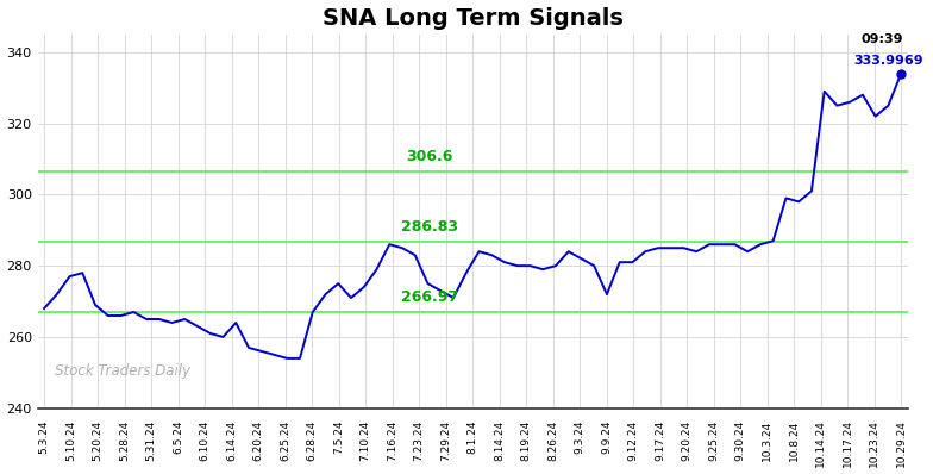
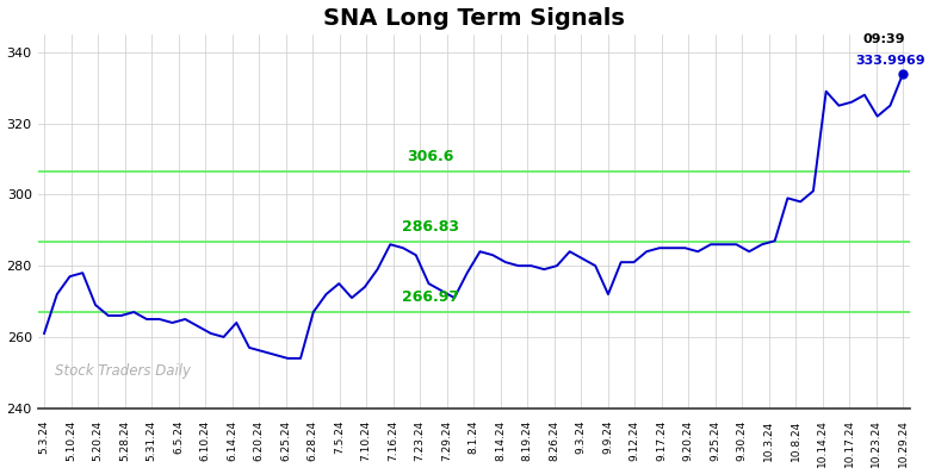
5.3.24: 268 -> 261
